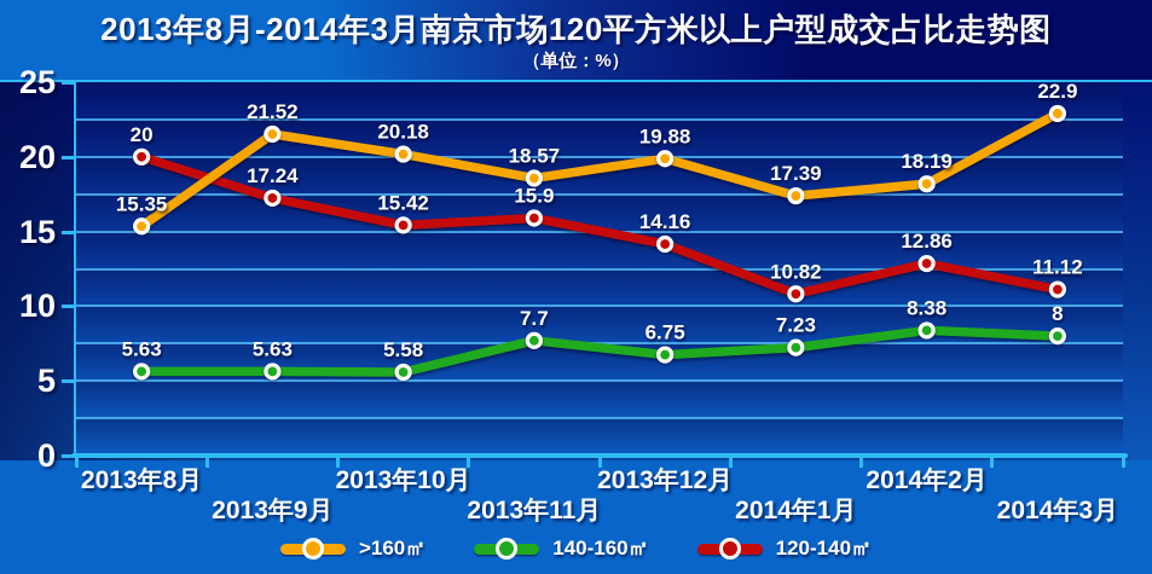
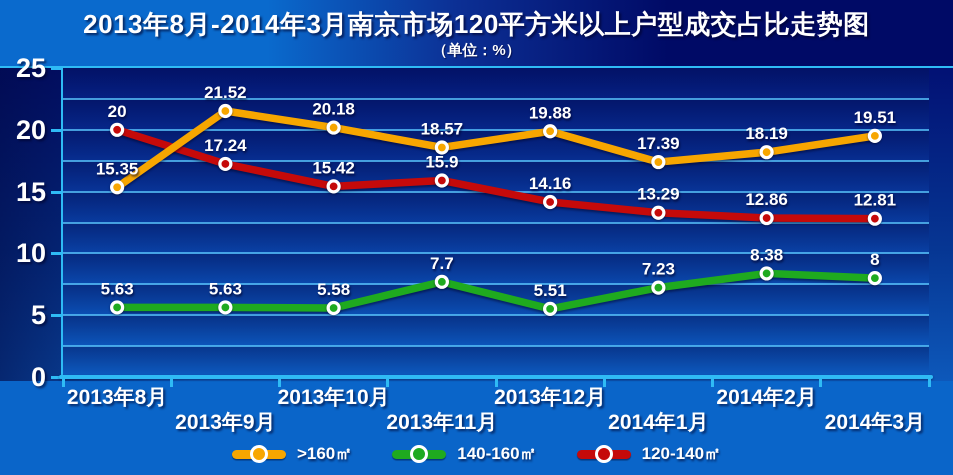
140-160㎡/2013年12月: 6.75 -> 5.51
120-140㎡/2014年1月: 10.82 -> 13.29
>160㎡/2014年3月: 22.9 -> 19.51
120-140㎡/2014年3月: 11.12 -> 12.81
